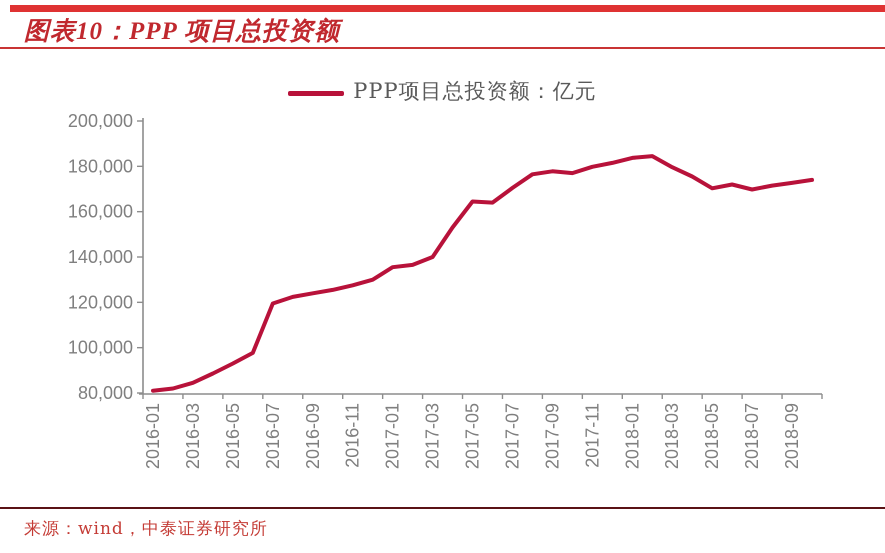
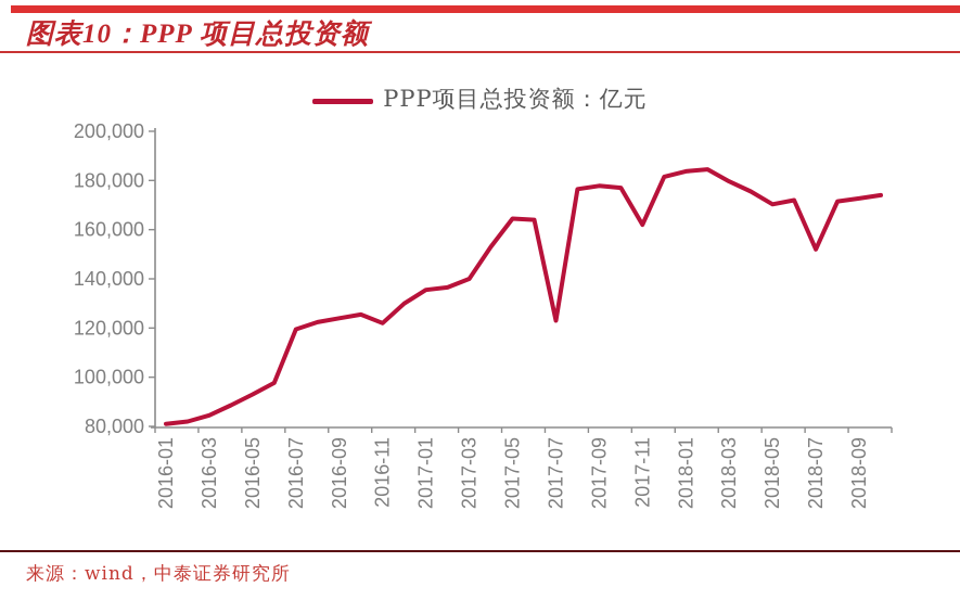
2016-11: 128000 -> 122000
2017-07: 170000 -> 123000
2017-11: 180000 -> 162000
2018-07: 170000 -> 152000
